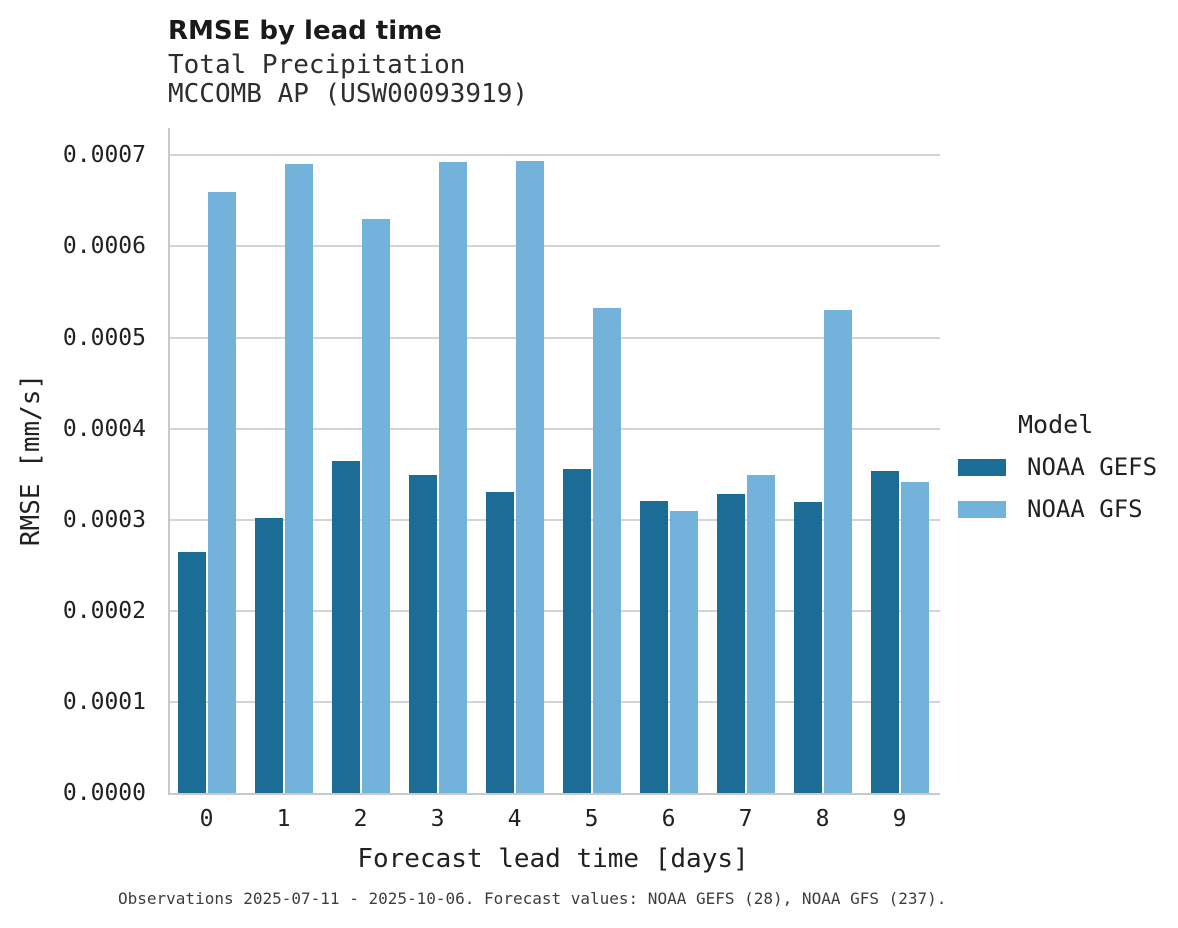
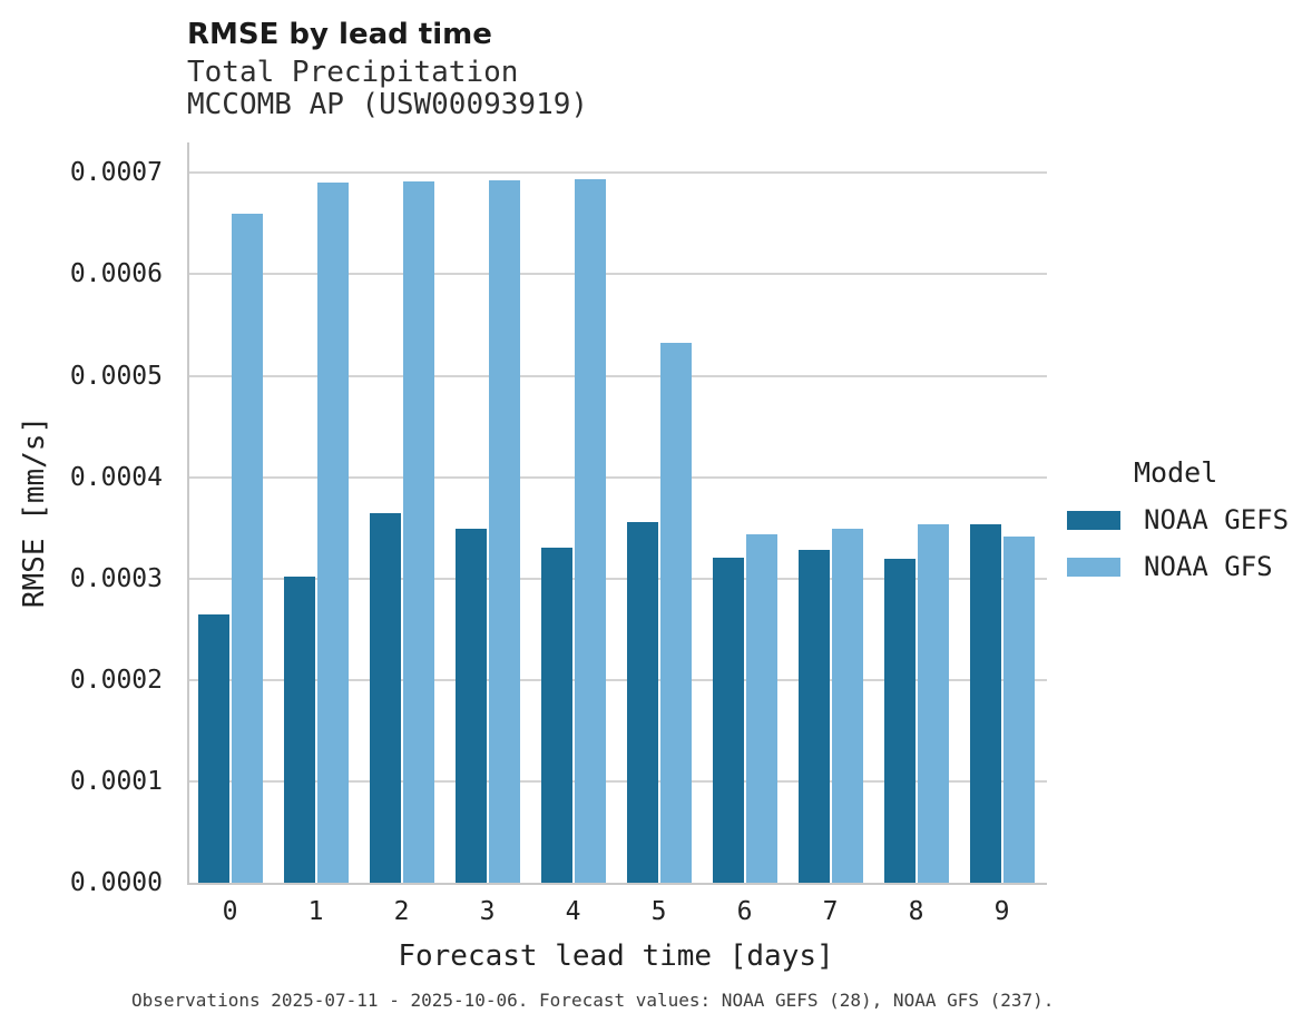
NOAA GFS/2: 0.00063 -> 0.00069
NOAA GFS/6: 0.00031 -> 0.00034
NOAA GFS/8: 0.00053 -> 0.00035
